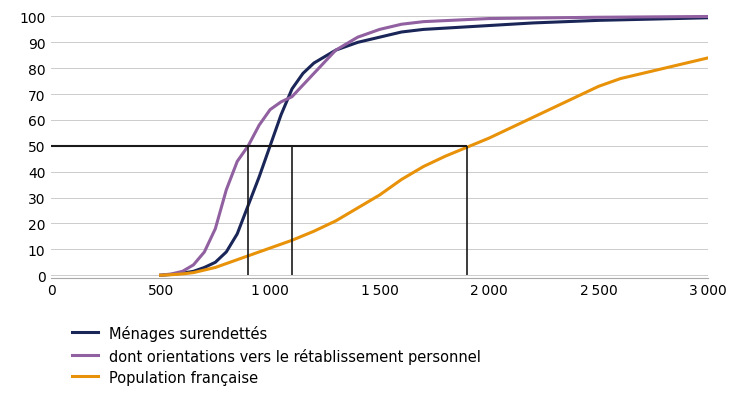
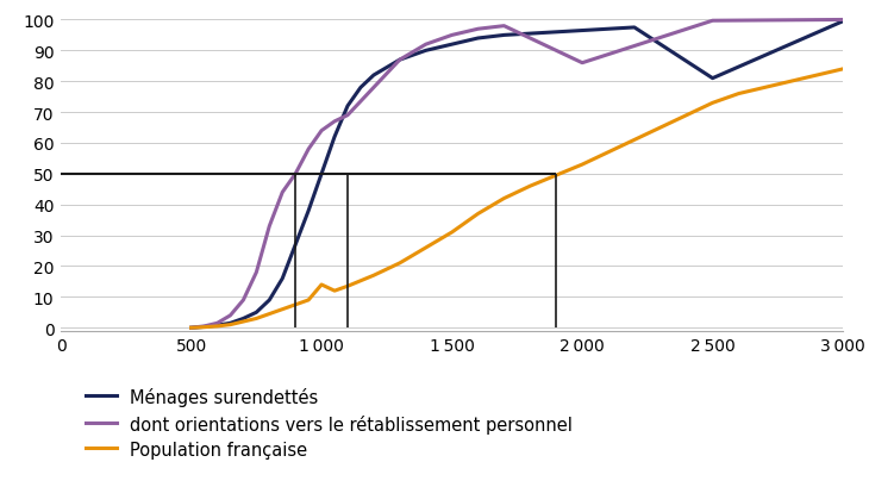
Population française/1 000: 10.5 -> 14.0
dont orientations vers le rétablissement personnel/2 000: 99.2 -> 86.0
Ménages surendettés/2 500: 98.5 -> 81.0
